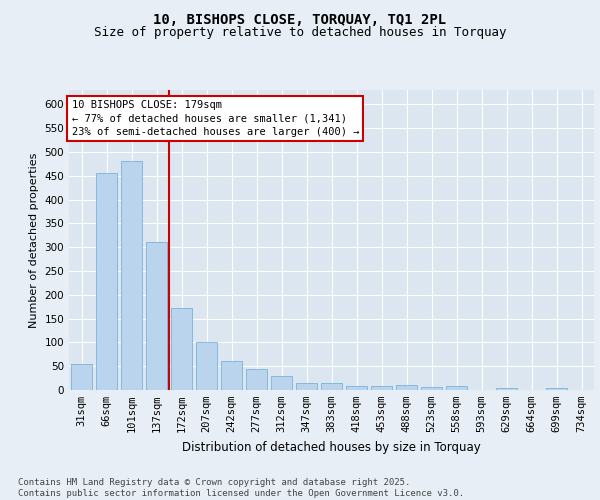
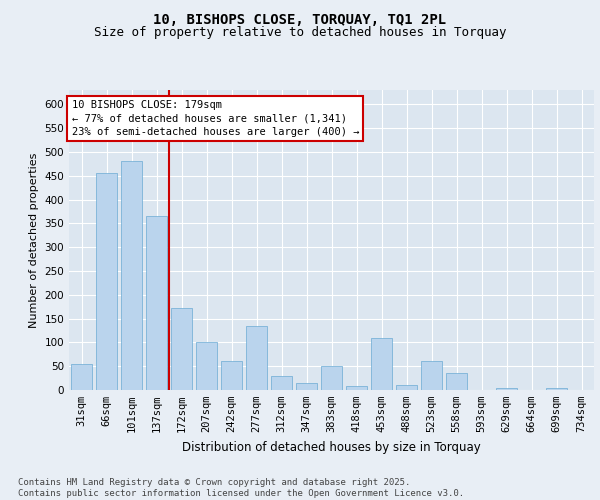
137sqm: 310 -> 365
277sqm: 44 -> 135
383sqm: 14 -> 50
453sqm: 8 -> 110
523sqm: 7 -> 60
558sqm: 8 -> 35
